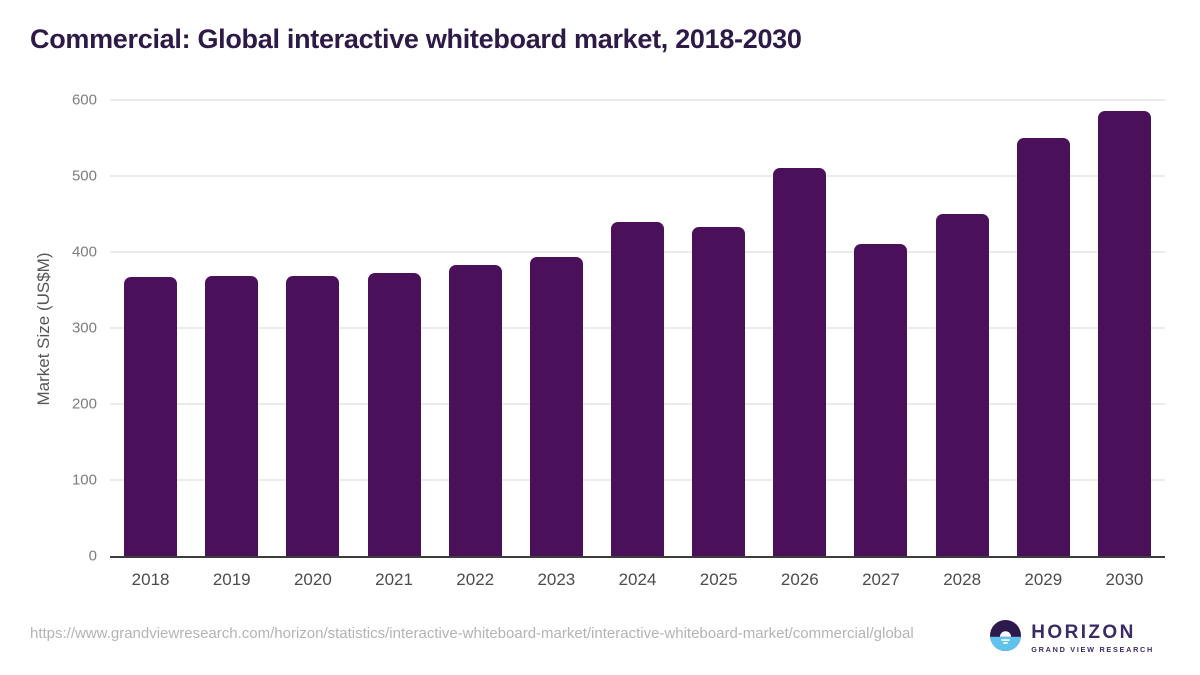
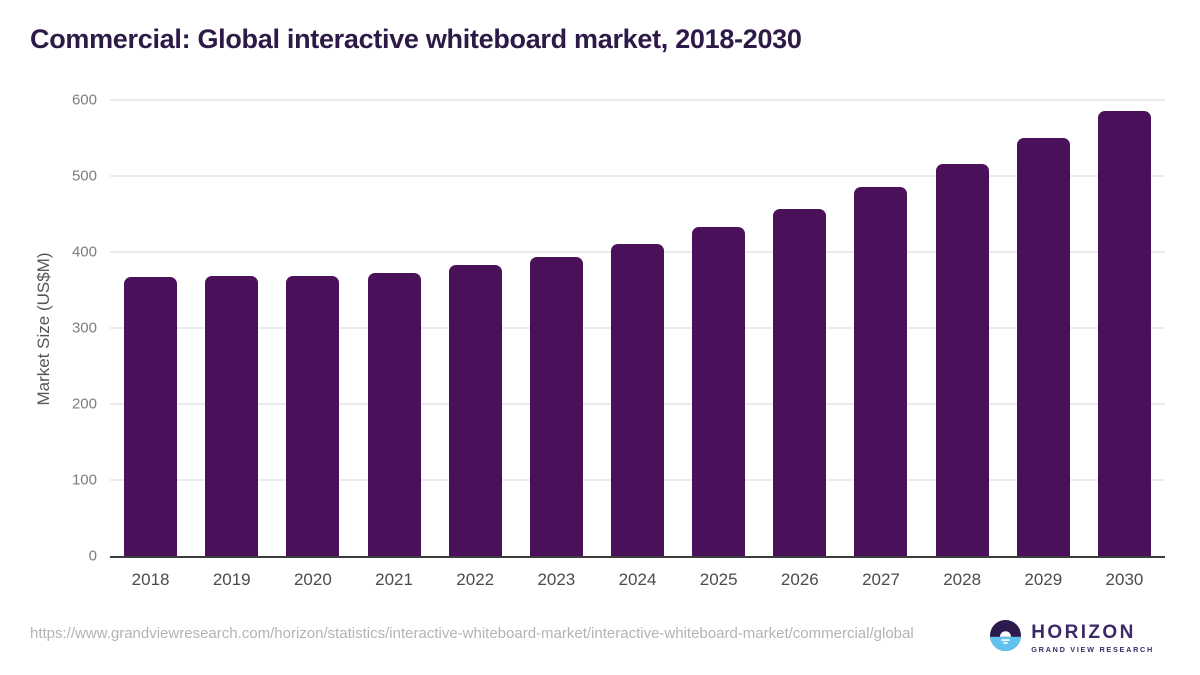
2024: 440 -> 410
2026: 510 -> 460
2027: 410 -> 480
2028: 450 -> 520
